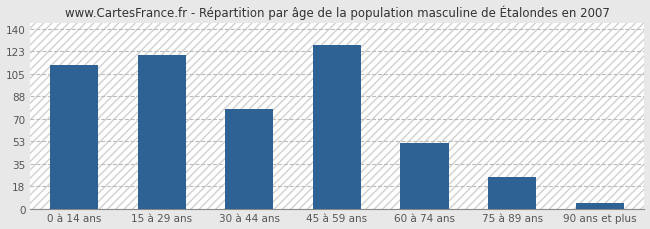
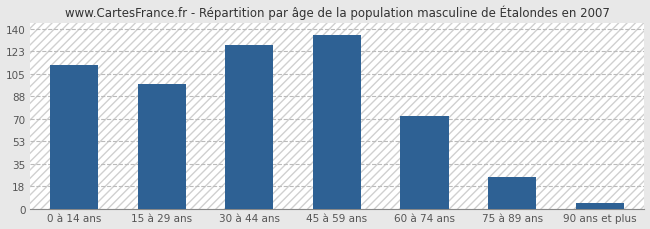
15 à 29 ans: 120 -> 97
30 à 44 ans: 78 -> 128
45 à 59 ans: 128 -> 136
60 à 74 ans: 51 -> 72
